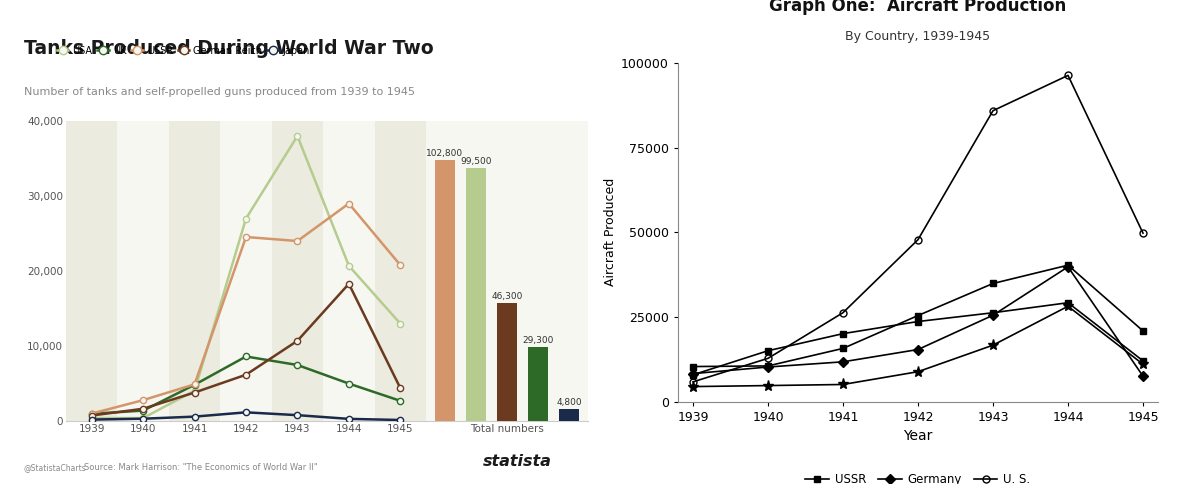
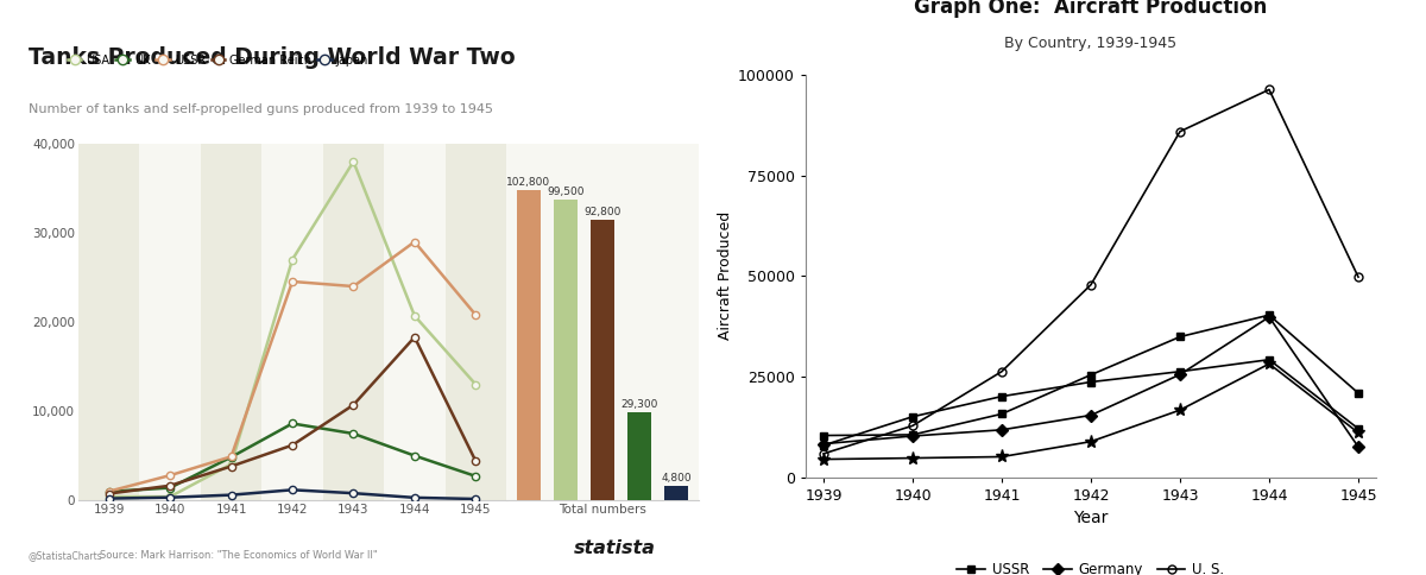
Total numbers: 46,300 -> 92,800
